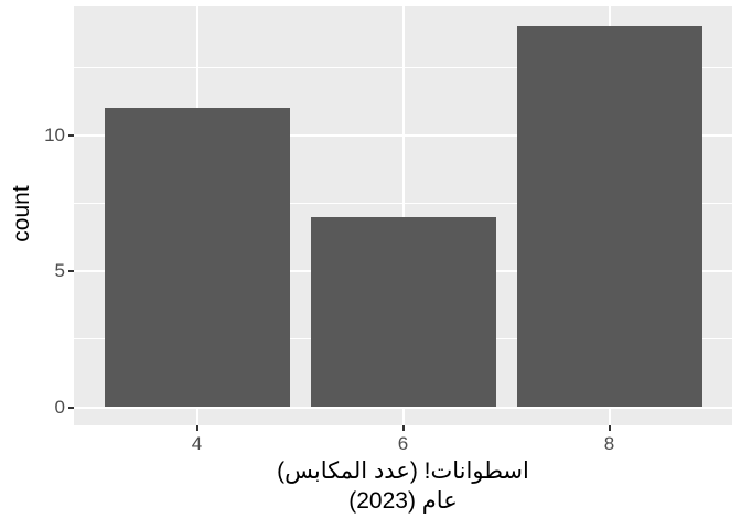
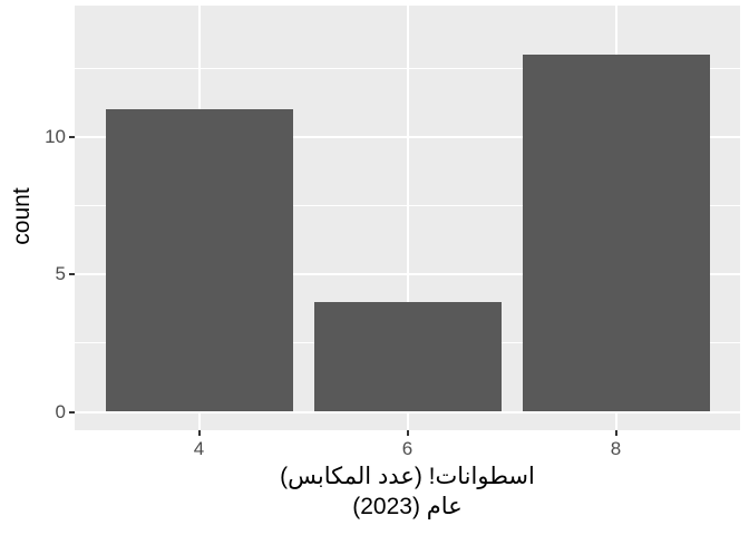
6: 7 -> 4
8: 14 -> 13
